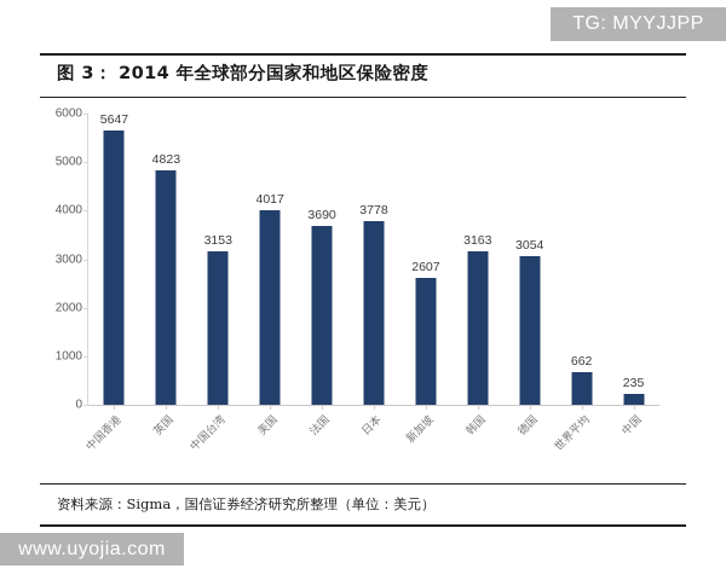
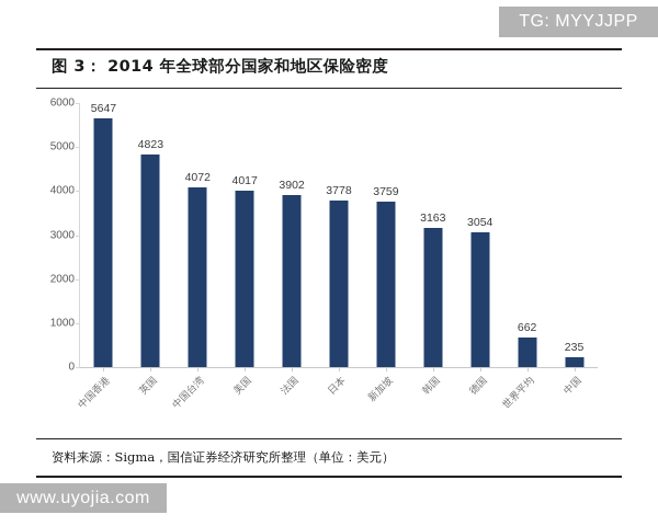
中国台湾: 3153 -> 4072
法国: 3690 -> 3902
新加坡: 2607 -> 3759
